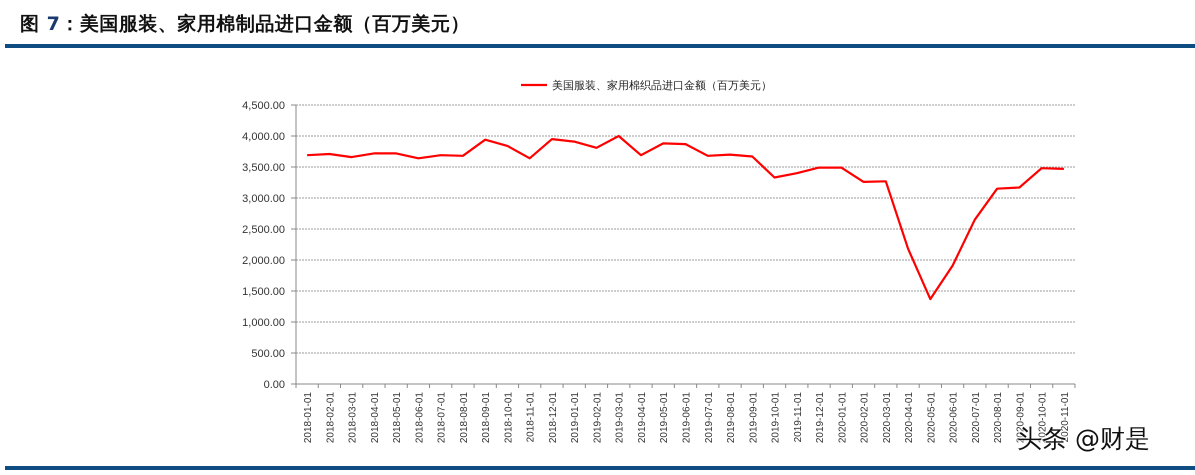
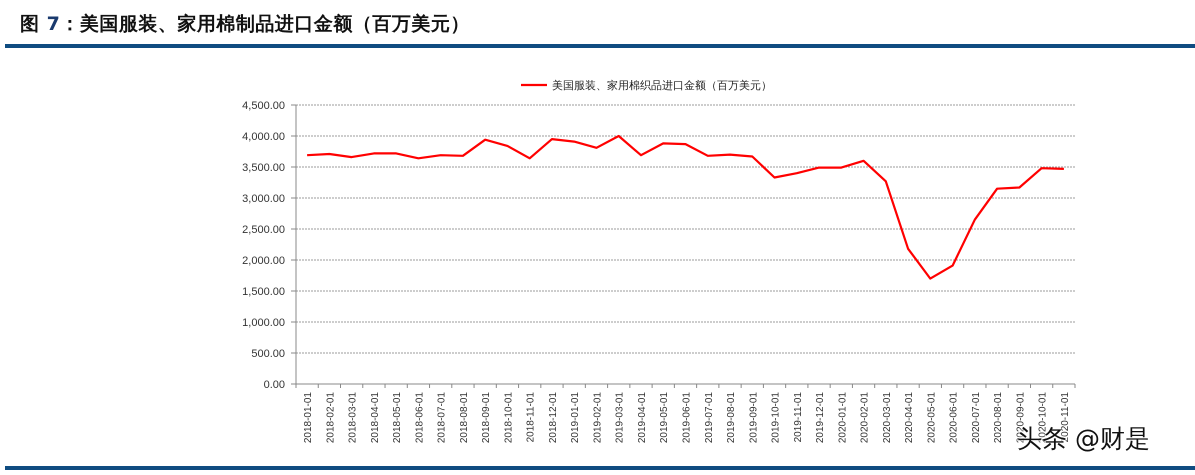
2020-02-01: 3300 -> 3600
2020-05-01: 1400 -> 1700
